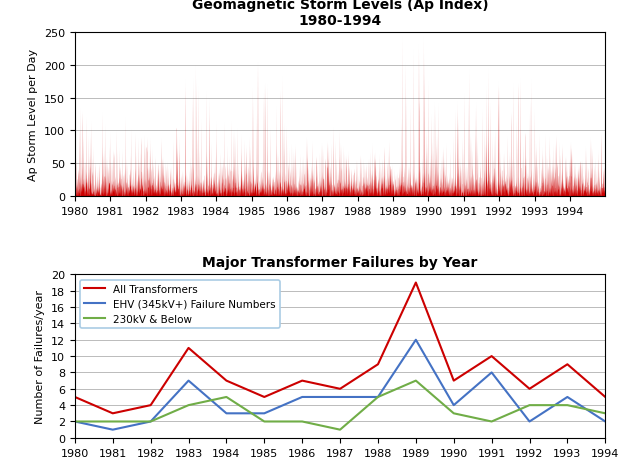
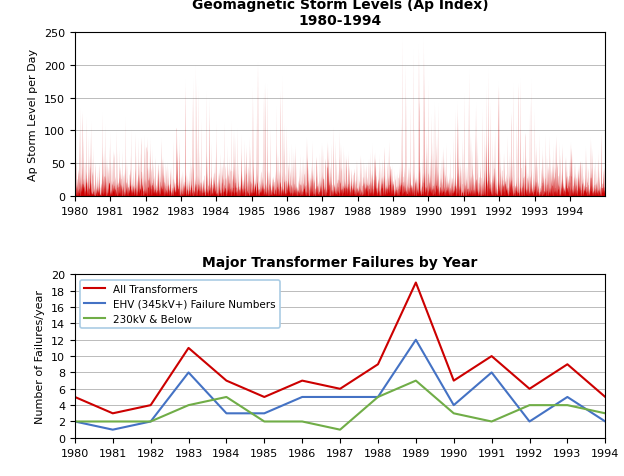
Major Transformer Failures by Year/EHV (345kV+) Failure Numbers/1983: 7 -> 8
